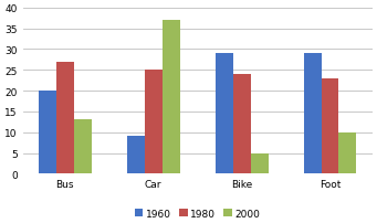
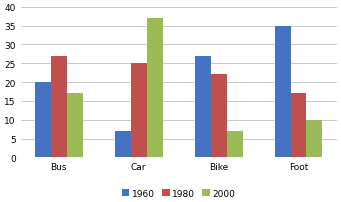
2000/Bus: 13 -> 17
1960/Car: 9 -> 7
1960/Bike: 29 -> 27
1980/Bike: 24 -> 22
2000/Bike: 5 -> 7
1960/Foot: 29 -> 35
1980/Foot: 23 -> 17
